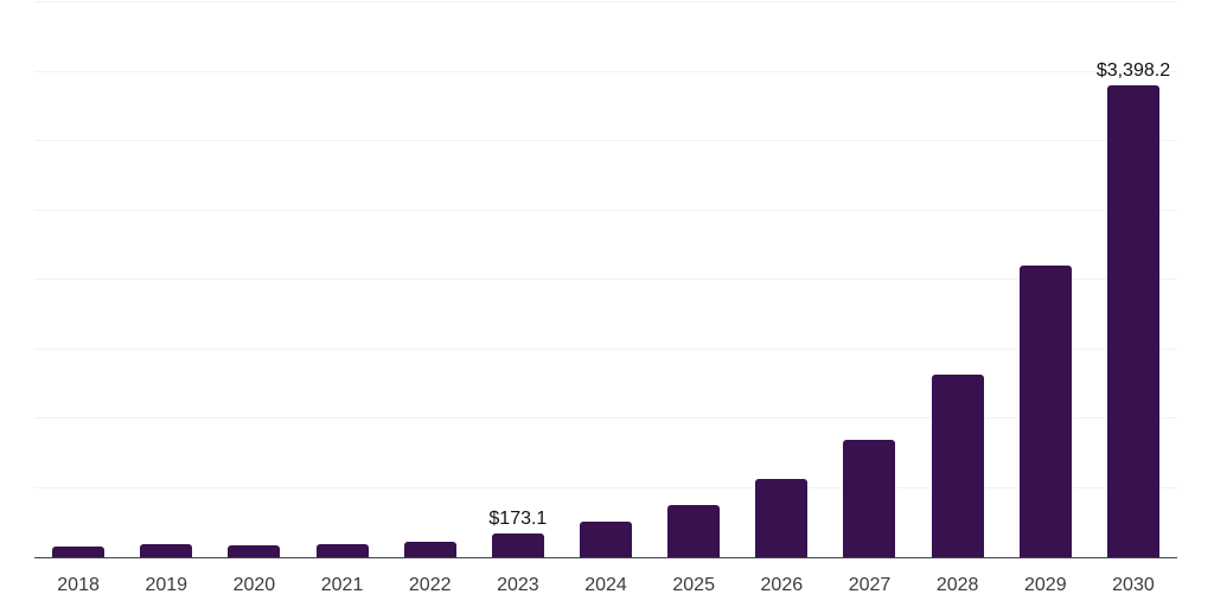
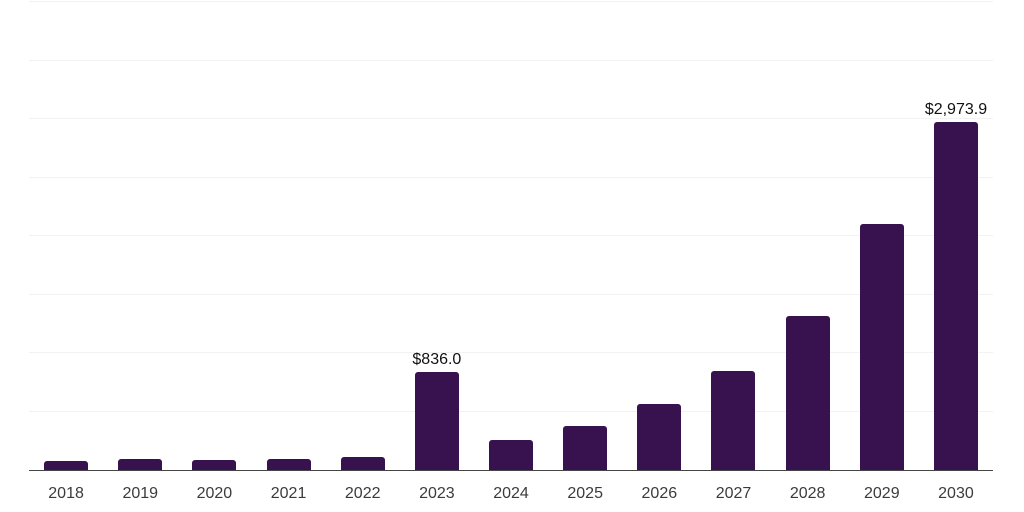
2023: $173.1 -> $836.0
2030: $3,398.2 -> $2,973.9
